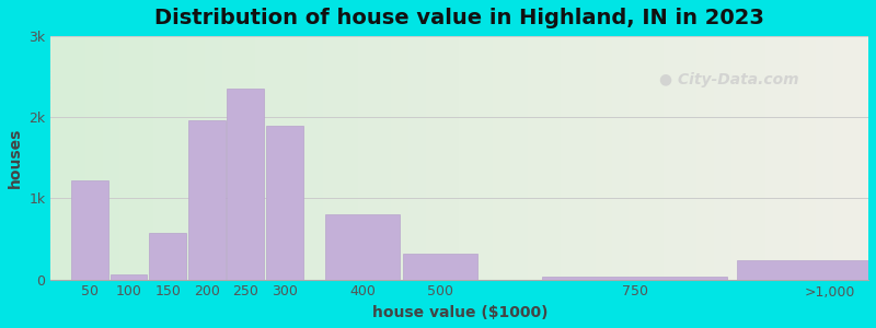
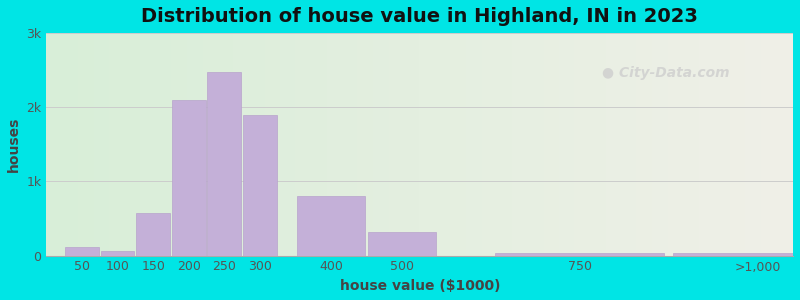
50: 1.22k -> 0.12k
200: 1.96k -> 2.10k
250: 2.36k -> 2.48k
>1,000: 0.24k -> 0.04k
